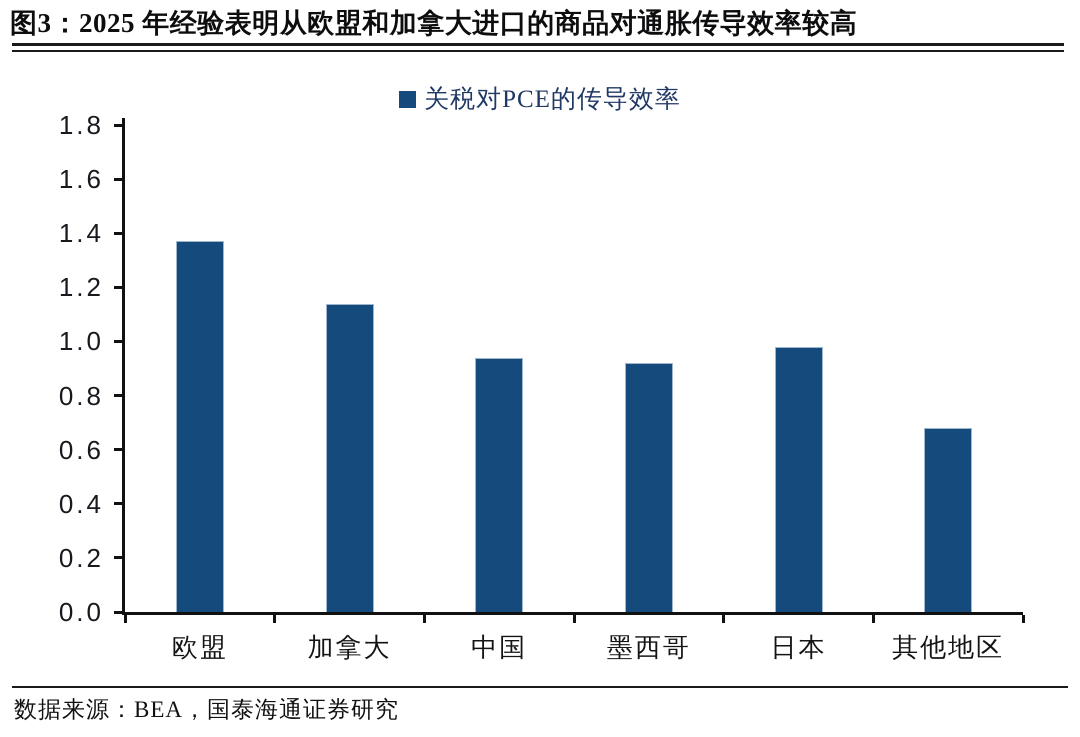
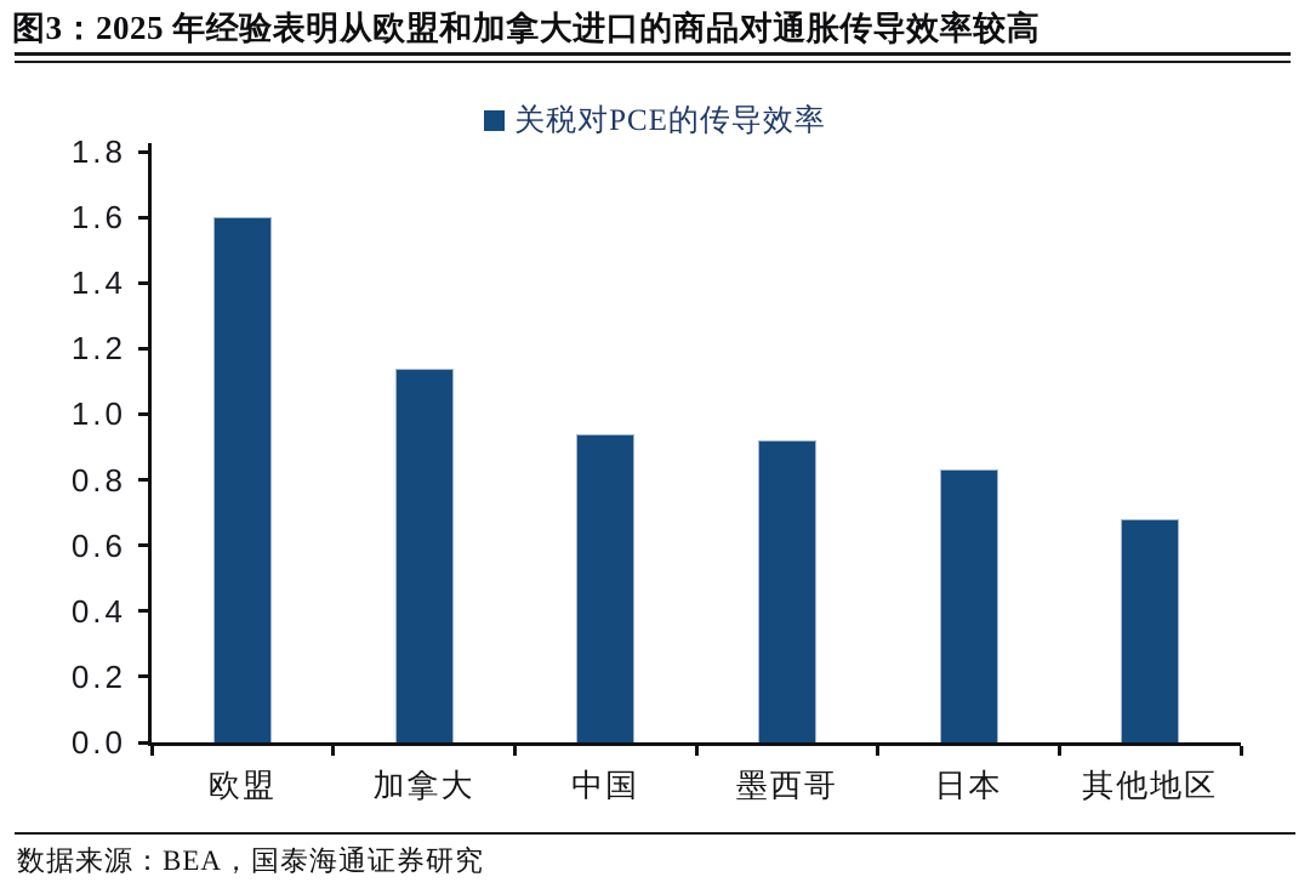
欧盟: 1.37 -> 1.60
日本: 0.98 -> 0.83
